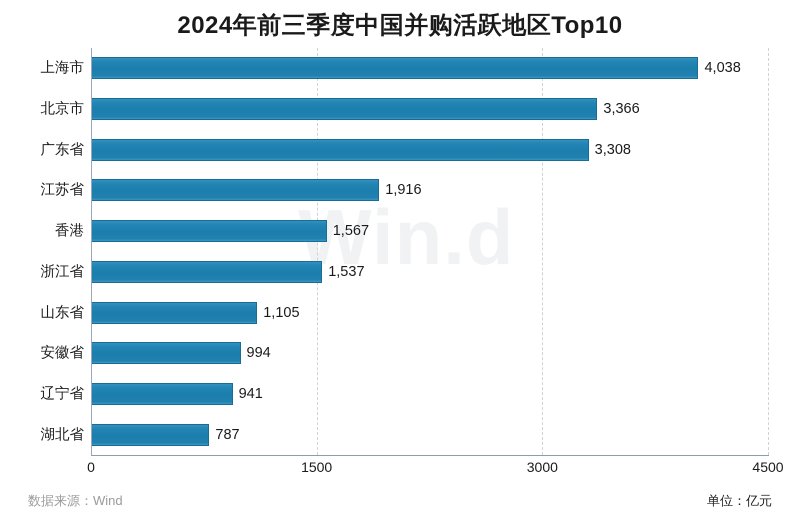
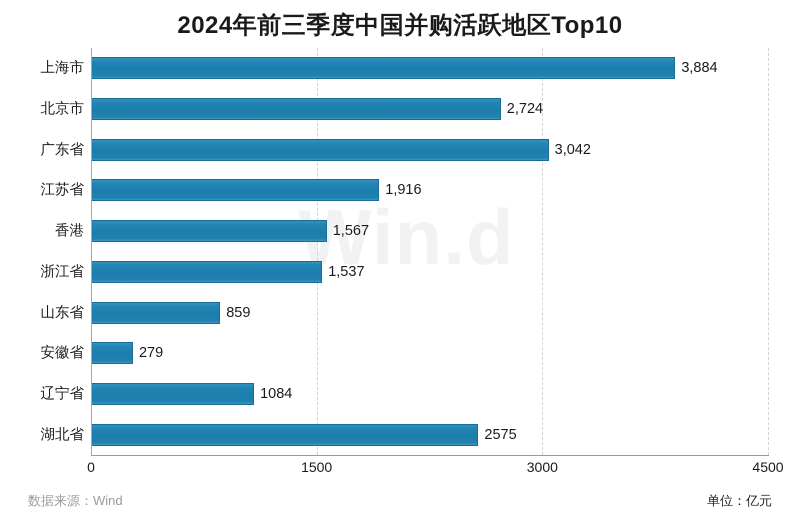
上海市: 4,038 -> 3,884
北京市: 3,366 -> 2,724
广东省: 3,308 -> 3,042
山东省: 1,105 -> 859
安徽省: 994 -> 279
辽宁省: 941 -> 1084
湖北省: 787 -> 2575
